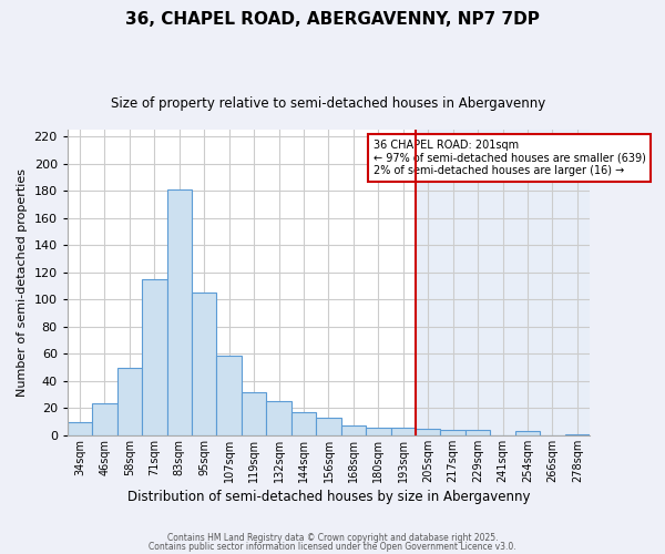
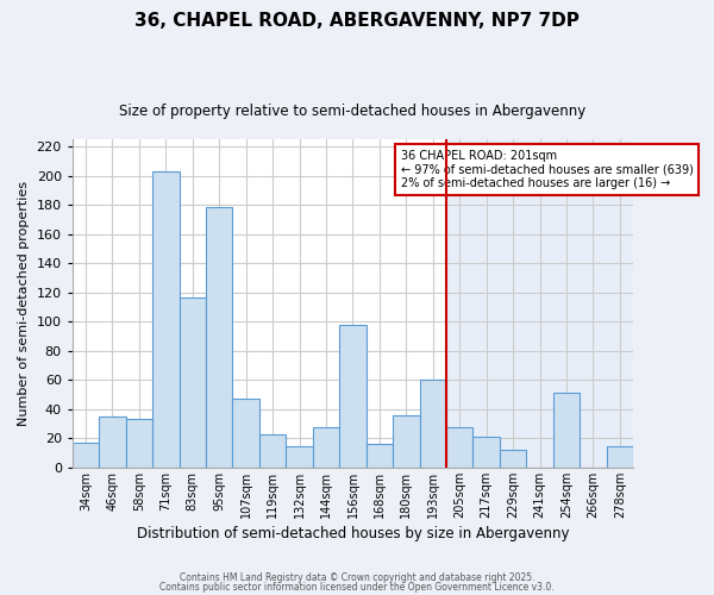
34sqm: 10 -> 17
46sqm: 24 -> 35
58sqm: 50 -> 33
71sqm: 115 -> 203
83sqm: 181 -> 117
95sqm: 105 -> 179
107sqm: 59 -> 47
119sqm: 32 -> 23
132sqm: 25 -> 15
144sqm: 17 -> 28
156sqm: 13 -> 98
168sqm: 7 -> 16
180sqm: 6 -> 36
193sqm: 6 -> 60
205sqm: 5 -> 28
217sqm: 4 -> 21
229sqm: 4 -> 12
254sqm: 3 -> 51
278sqm: 1 -> 15
